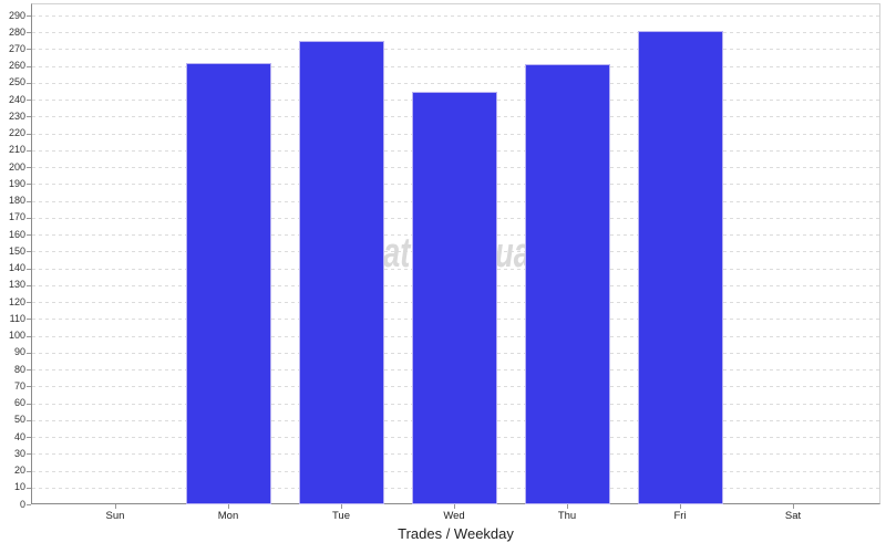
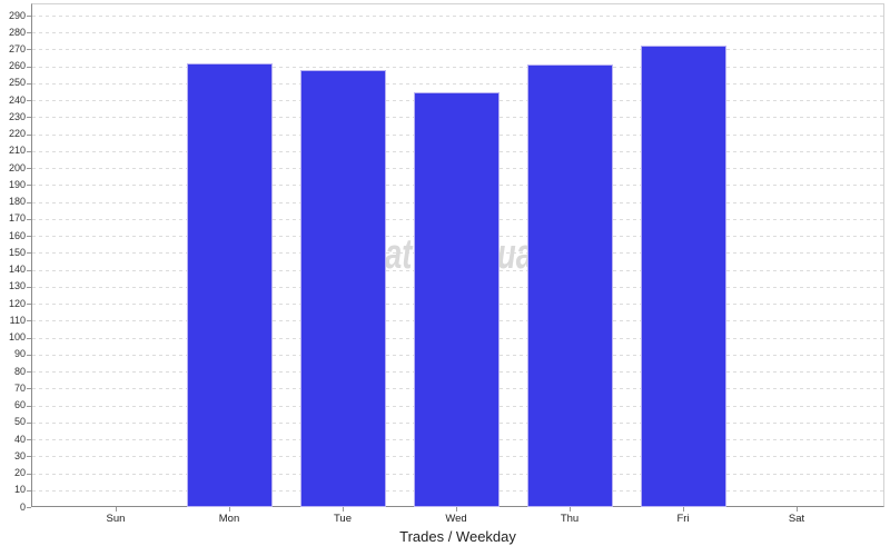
Tue: 275 -> 258
Fri: 281 -> 272
